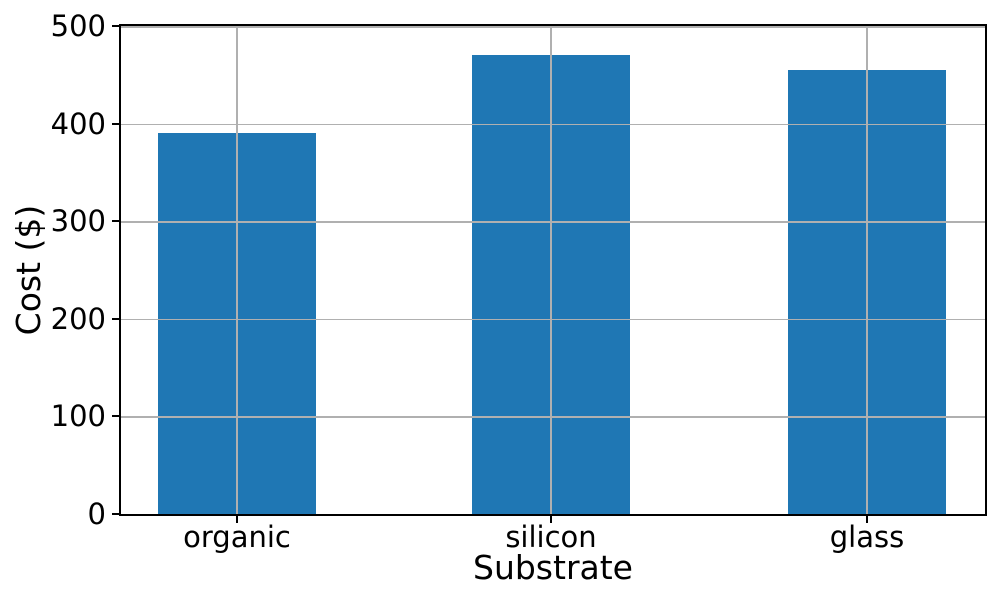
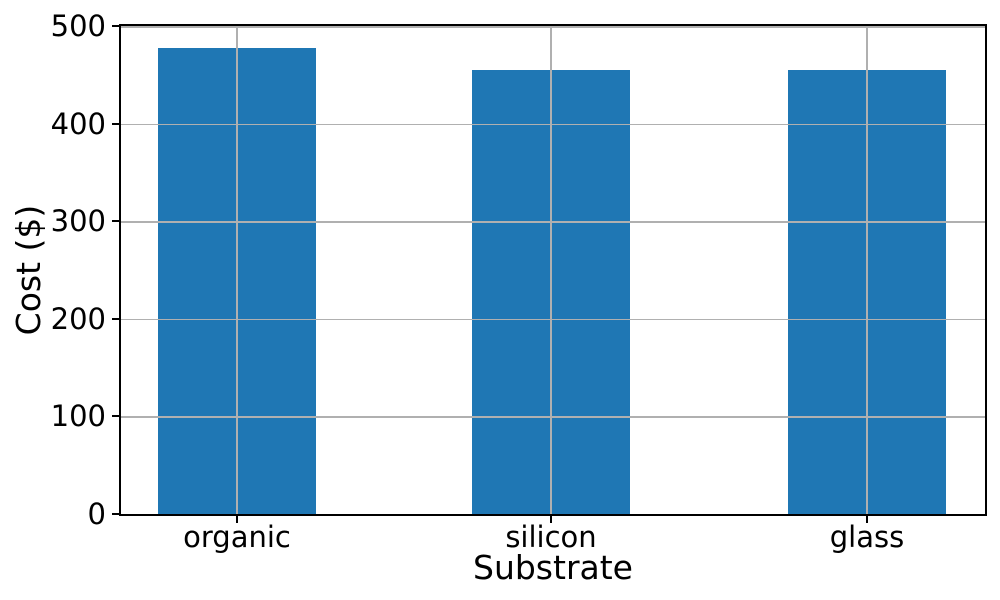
organic: 390 -> 480
silicon: 470 -> 460
